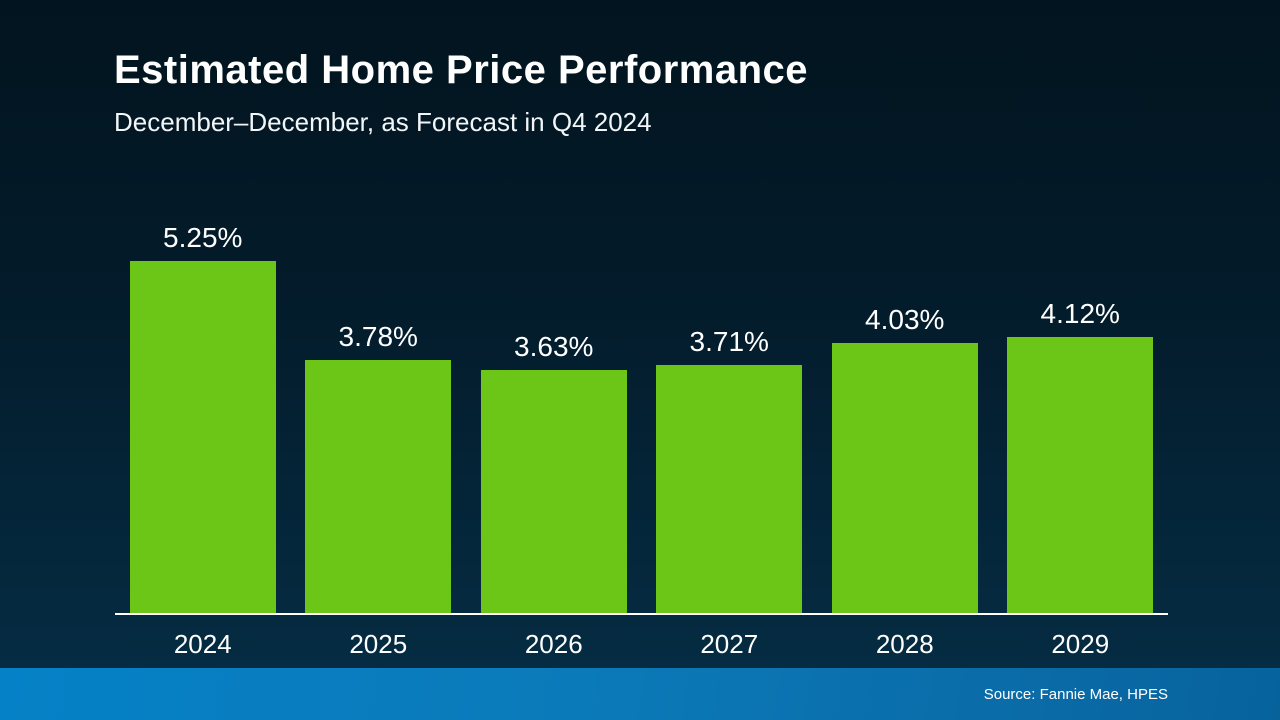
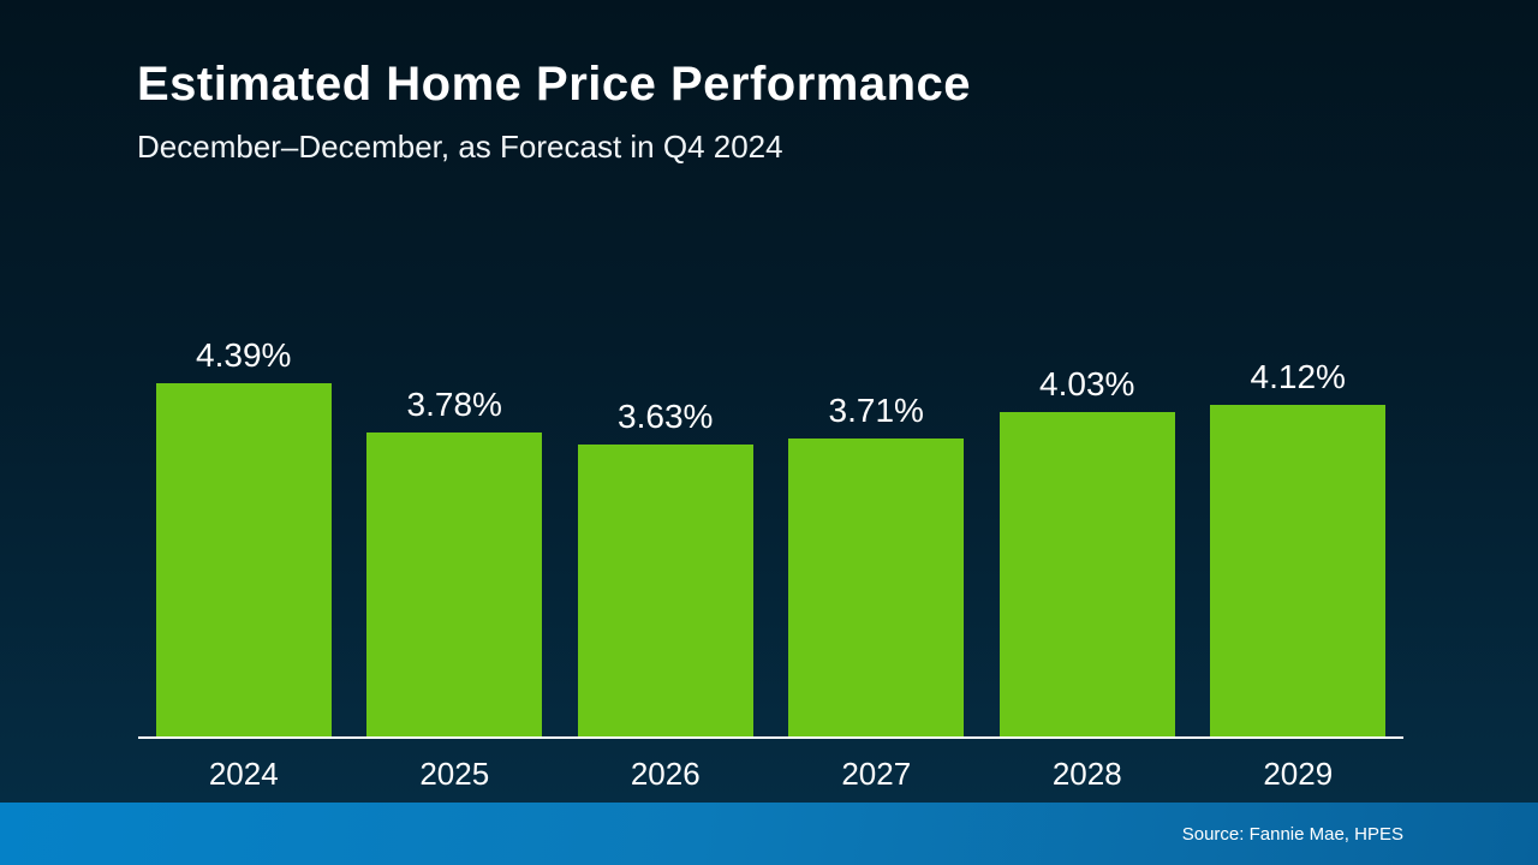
2024: 5.25% -> 4.39%
